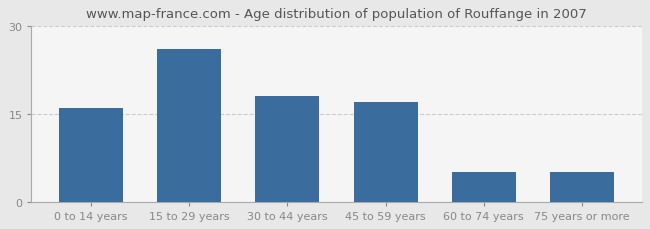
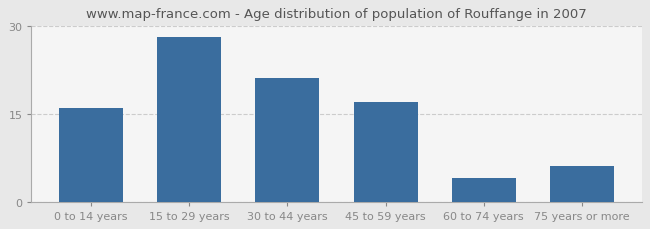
15 to 29 years: 26 -> 28
30 to 44 years: 18 -> 21
60 to 74 years: 5 -> 4
75 years or more: 5 -> 6
